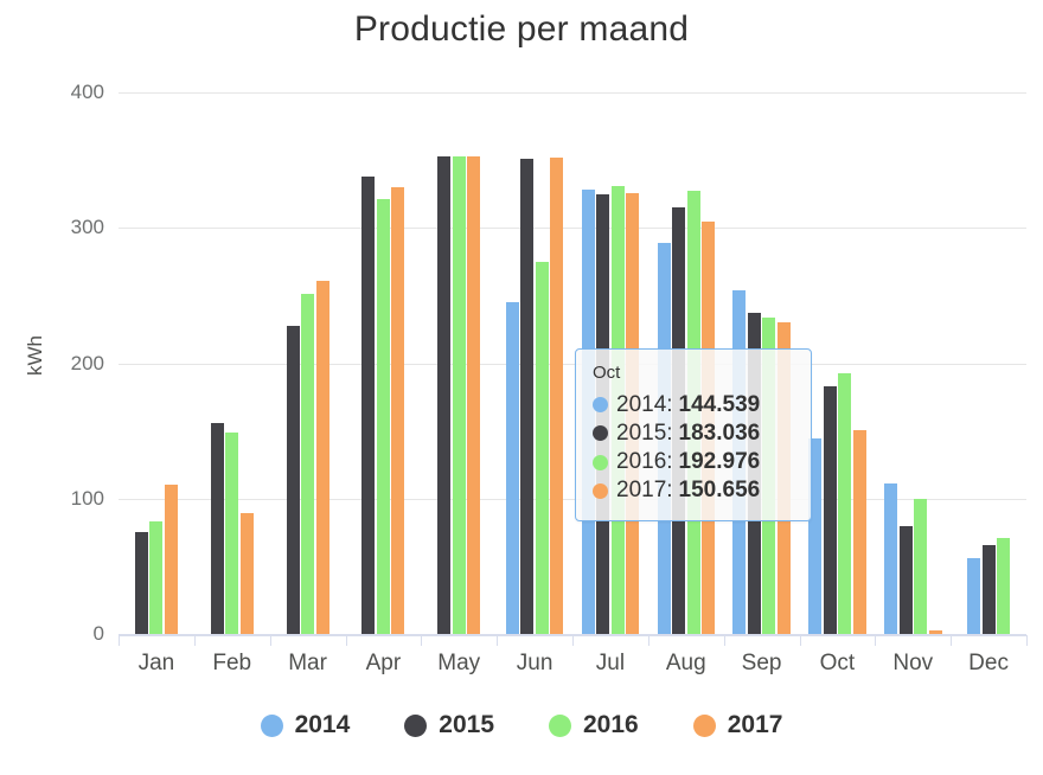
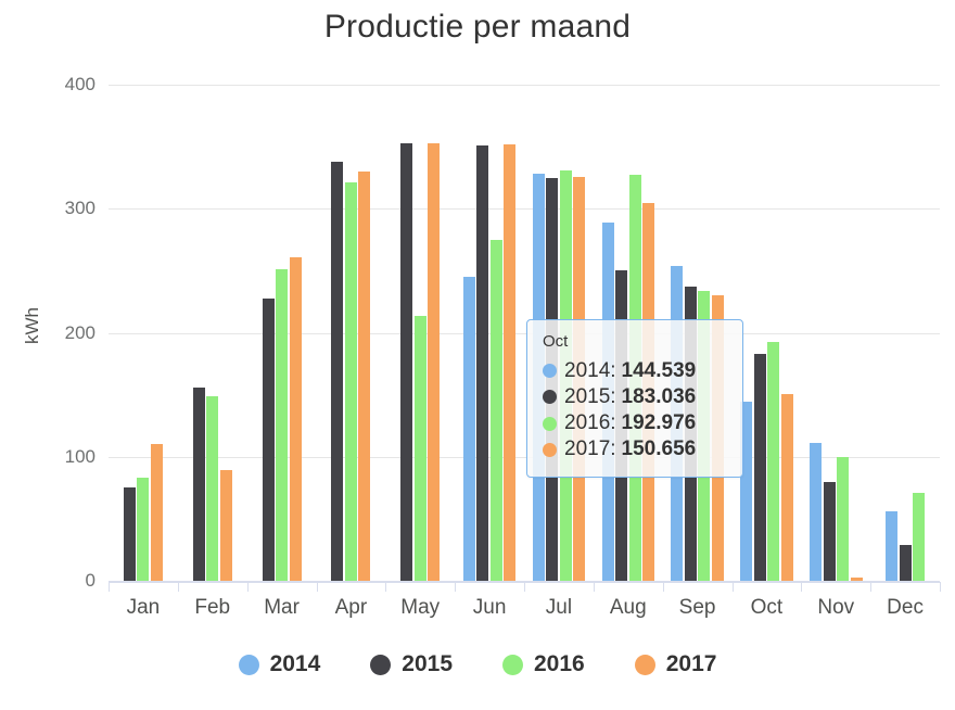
2016/May: 353 -> 214
2015/Aug: 315 -> 250
2015/Dec: 66 -> 29
